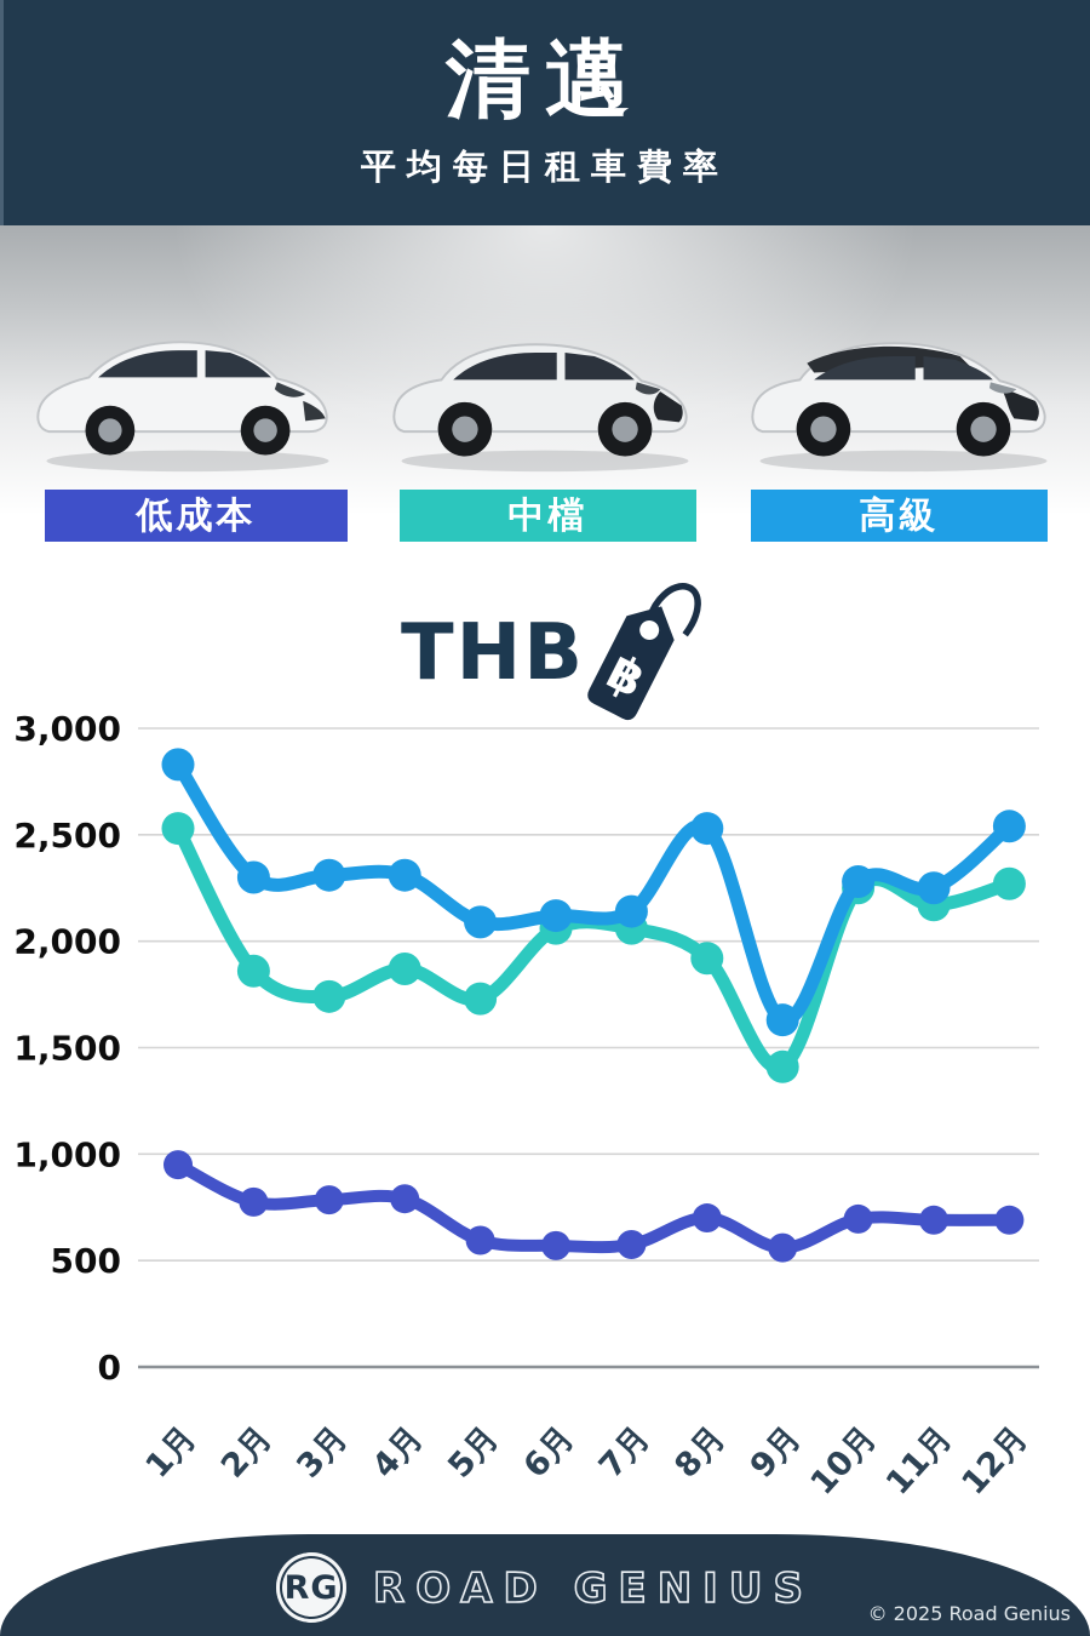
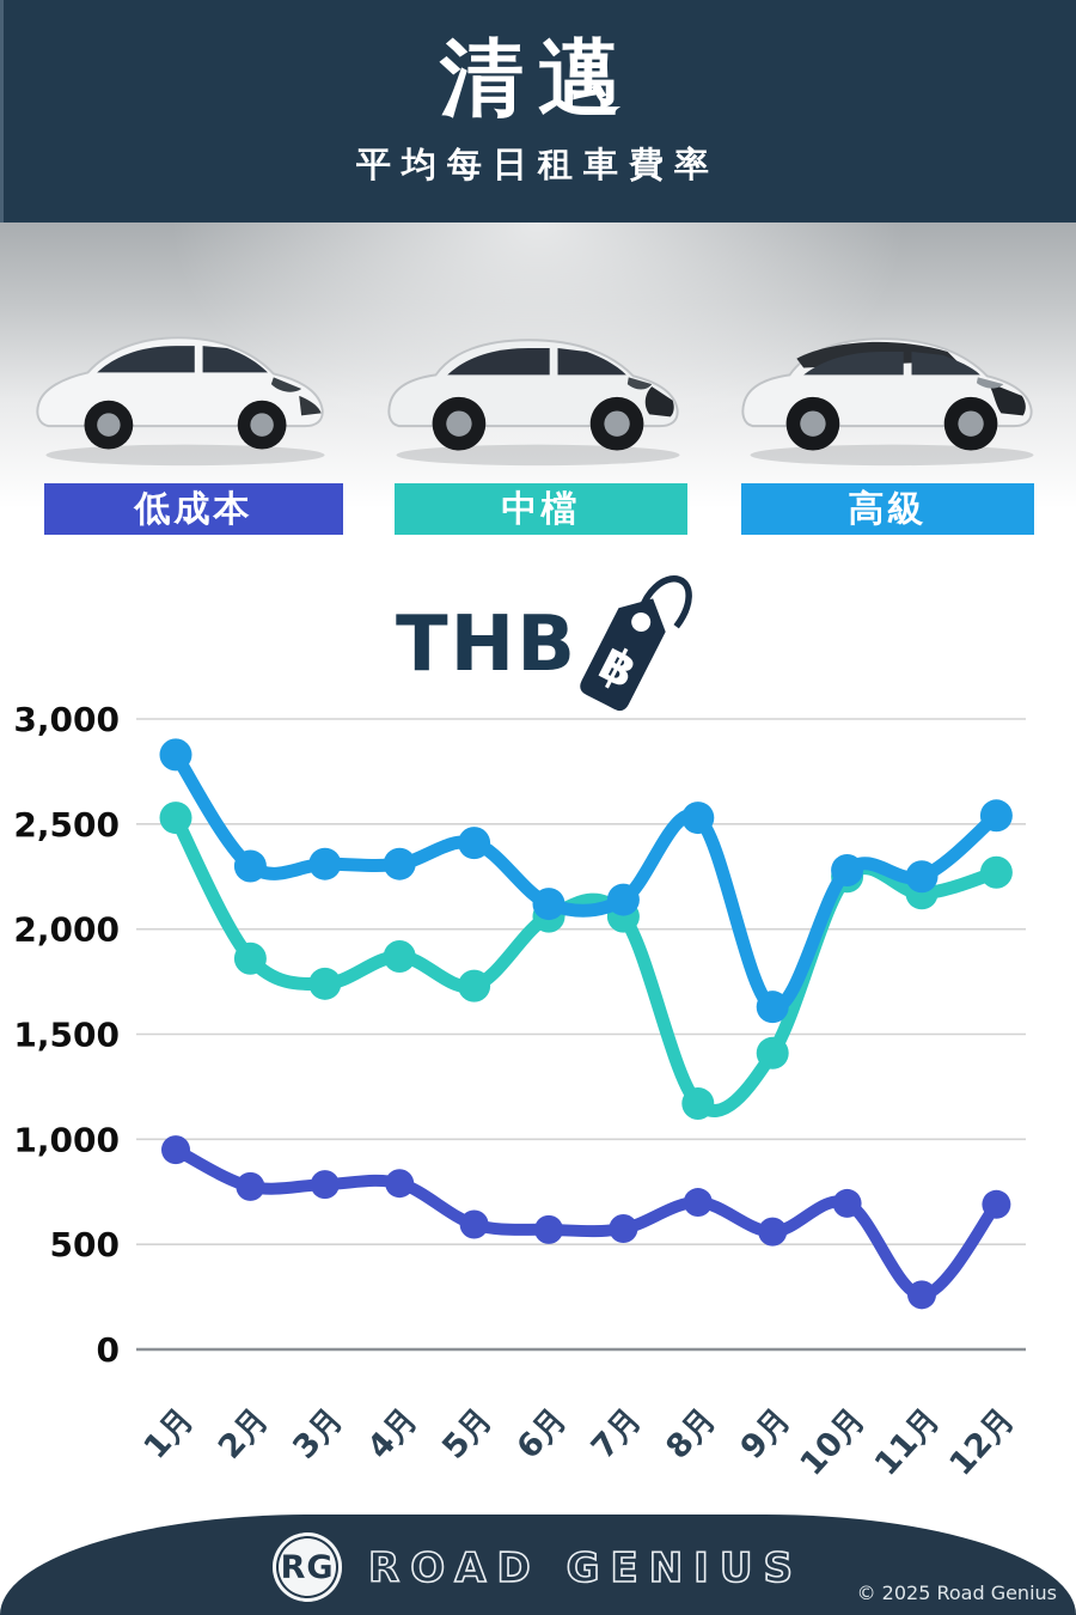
高級/5月: 2090 -> 2410
中檔/8月: 1920 -> 1170
低成本/11月: 690 -> 260
